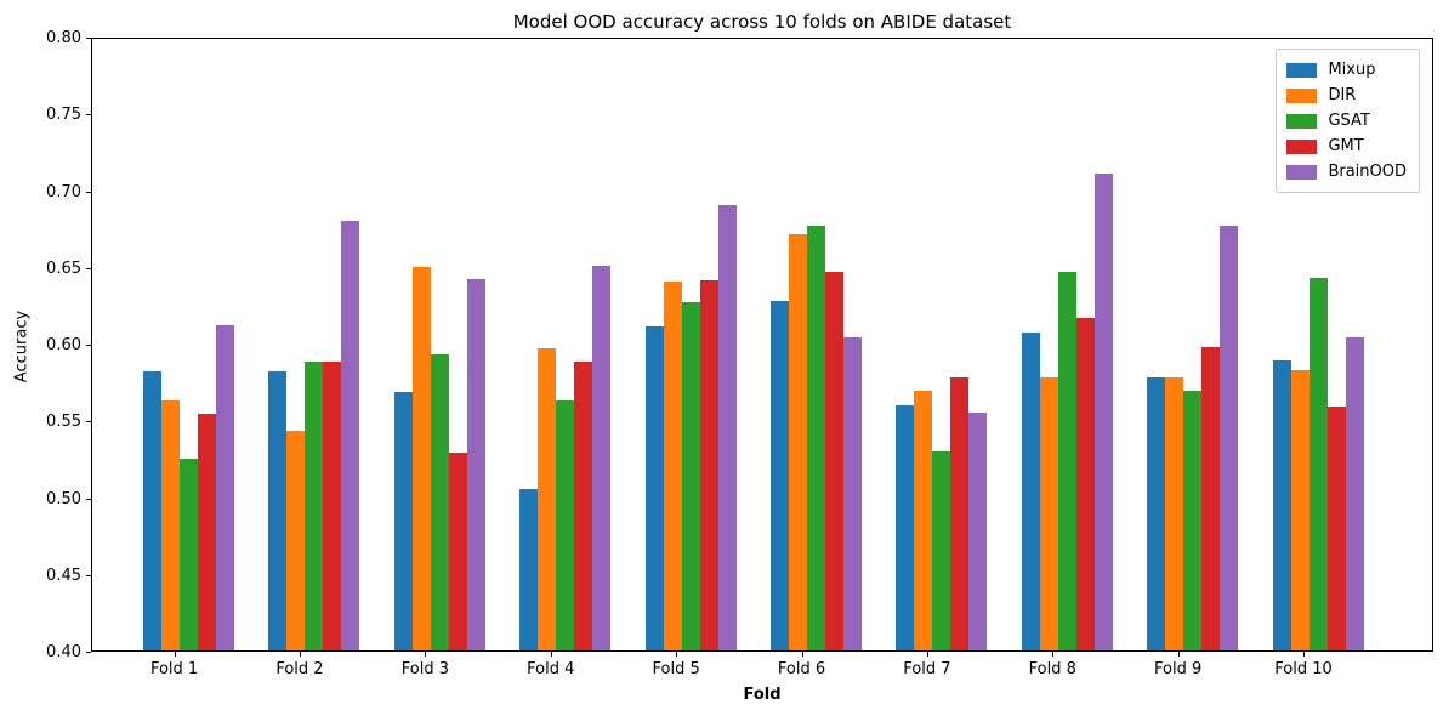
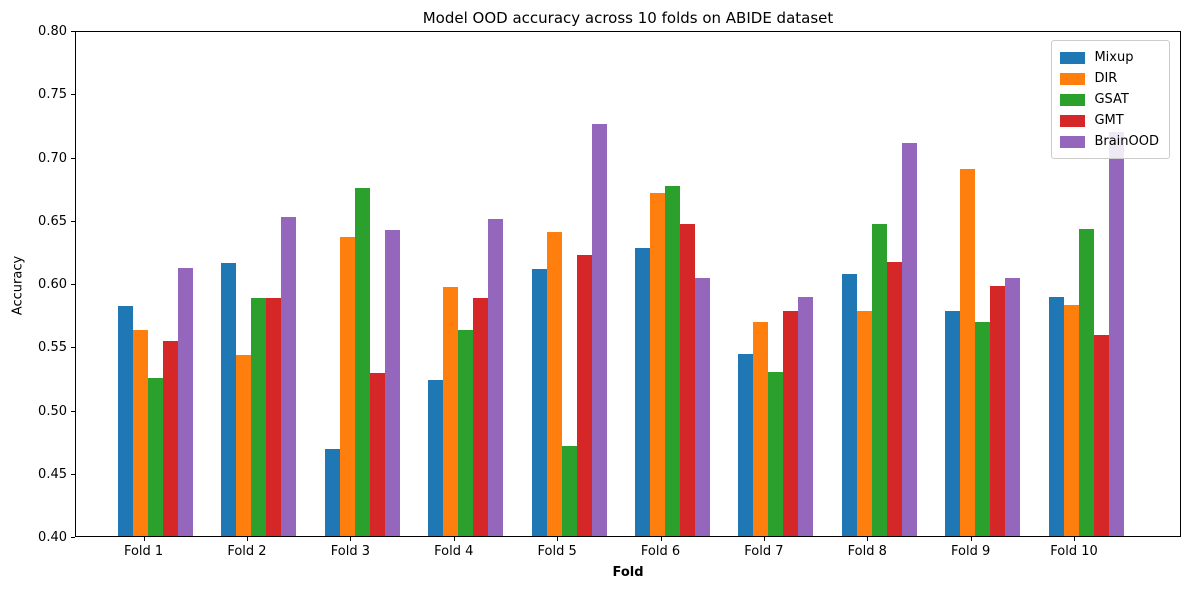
Mixup/Fold 2: 0.582 -> 0.616
BrainOOD/Fold 2: 0.680 -> 0.652
Mixup/Fold 3: 0.568 -> 0.469
DIR/Fold 3: 0.650 -> 0.636
GSAT/Fold 3: 0.593 -> 0.675
Mixup/Fold 4: 0.505 -> 0.523
GSAT/Fold 5: 0.627 -> 0.471
GMT/Fold 5: 0.641 -> 0.622
BrainOOD/Fold 5: 0.690 -> 0.726
Mixup/Fold 7: 0.560 -> 0.544
BrainOOD/Fold 7: 0.555 -> 0.589
DIR/Fold 9: 0.578 -> 0.690
BrainOOD/Fold 9: 0.677 -> 0.604
BrainOOD/Fold 10: 0.604 -> 0.719
